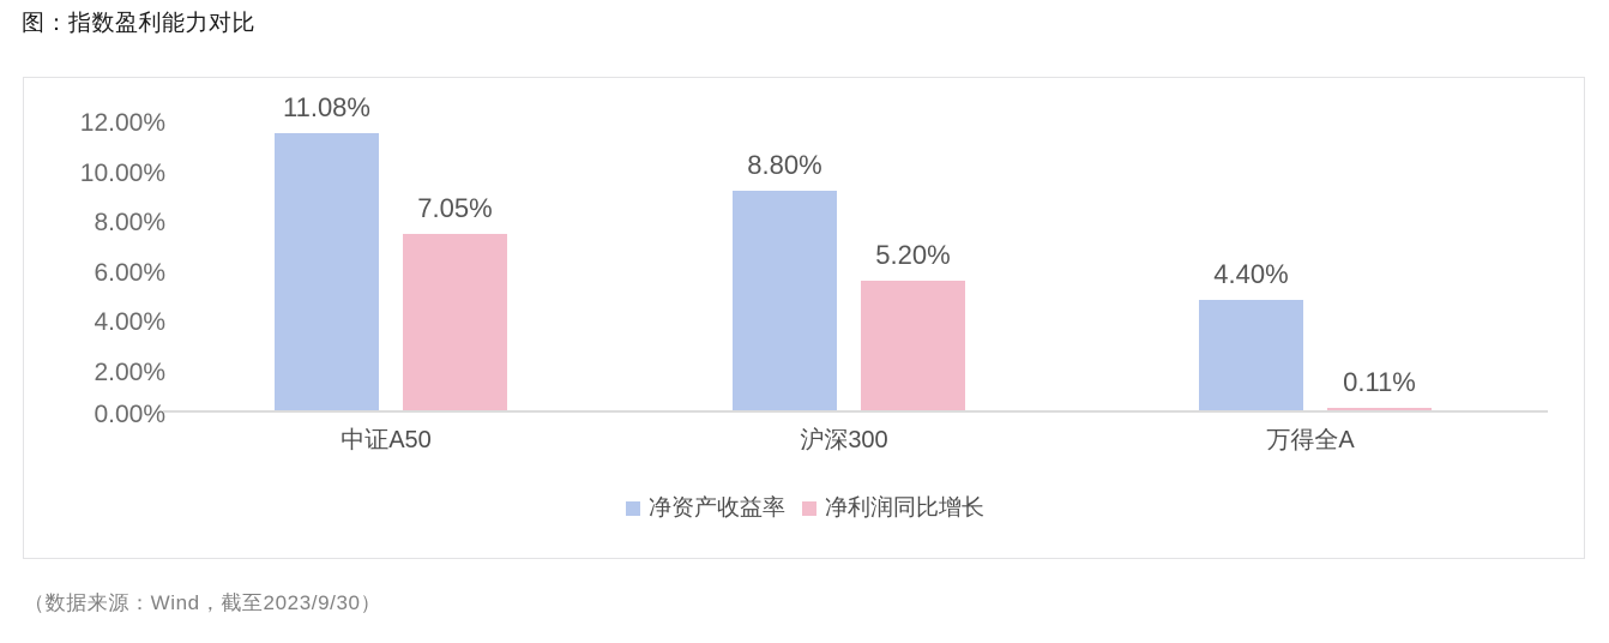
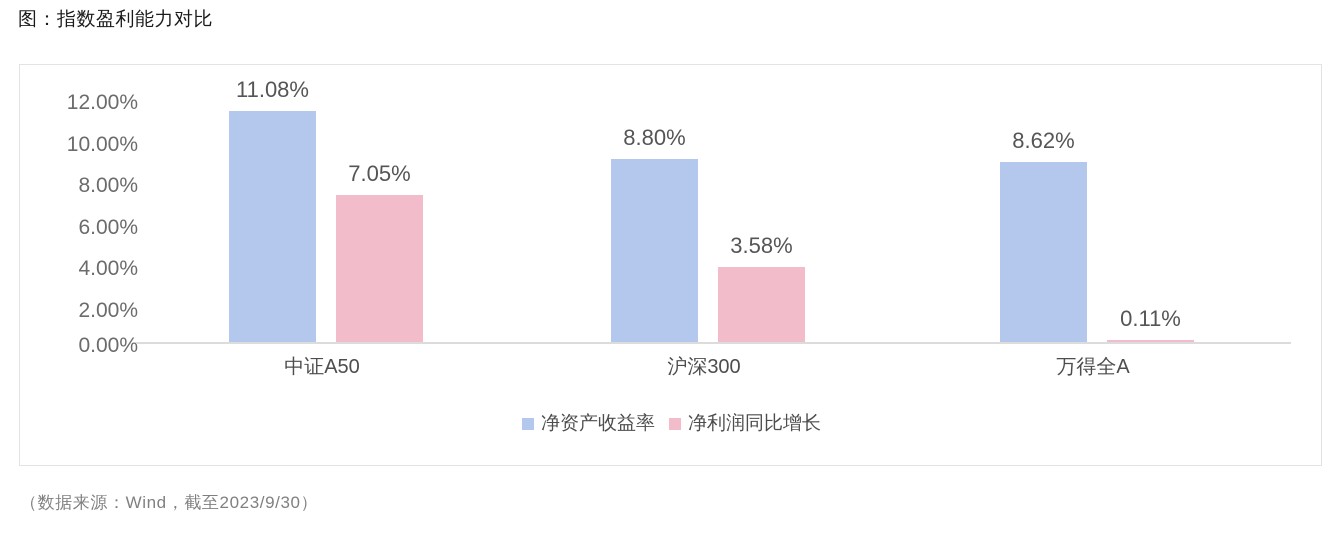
净利润同比增长/沪深300: 5.20% -> 3.58%
净资产收益率/万得全A: 4.40% -> 8.62%
